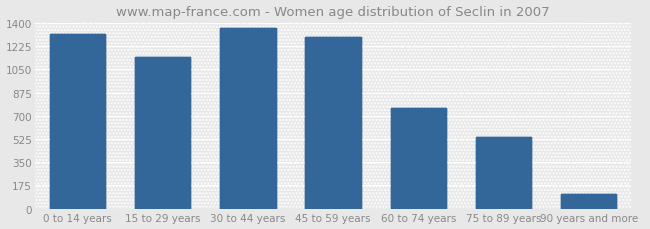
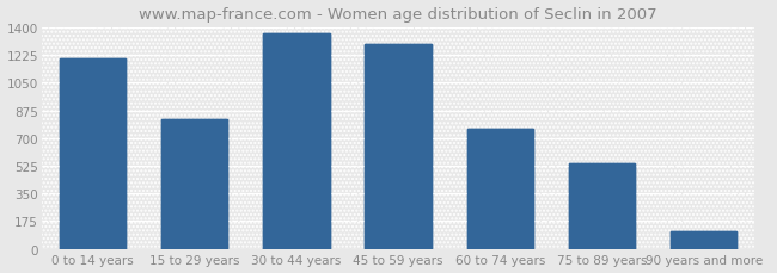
0 to 14 years: 1320 -> 1200
15 to 29 years: 1140 -> 820
